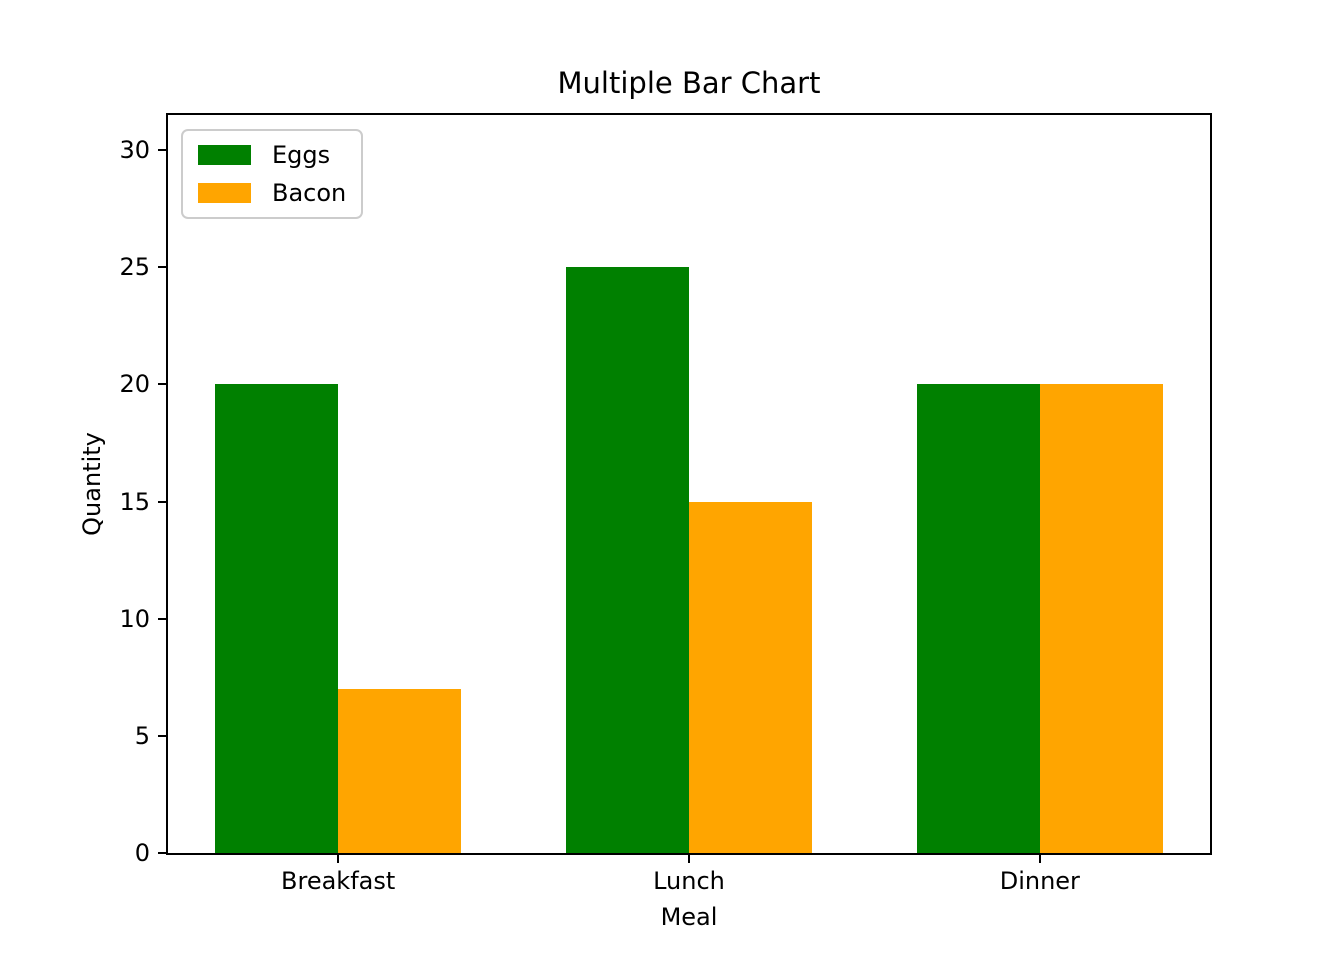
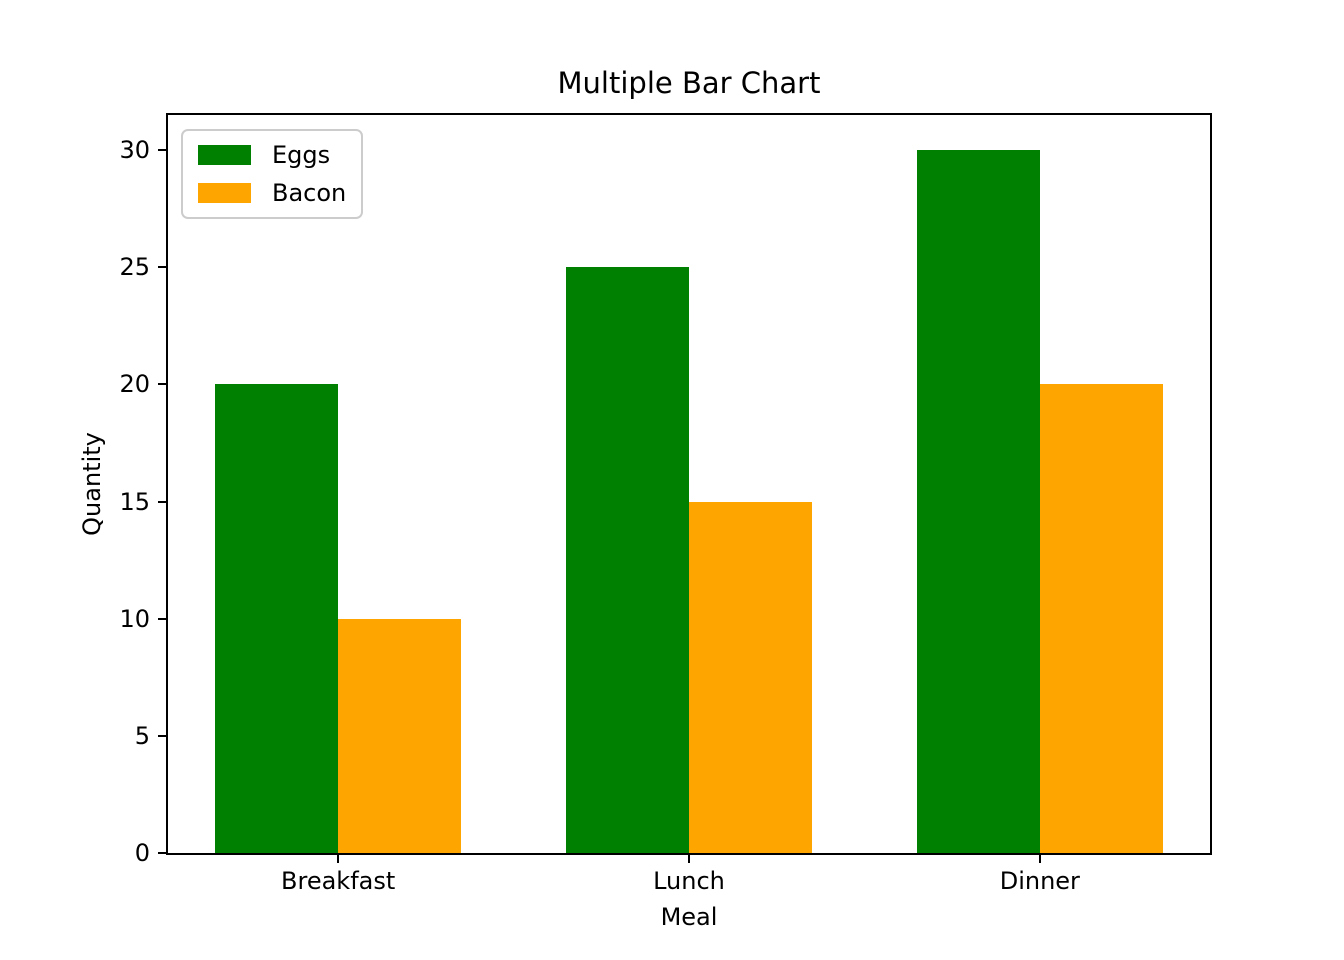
Bacon/Breakfast: 7 -> 10
Eggs/Dinner: 20 -> 30
